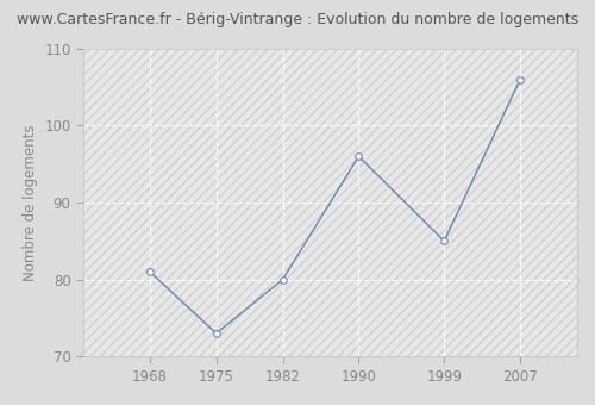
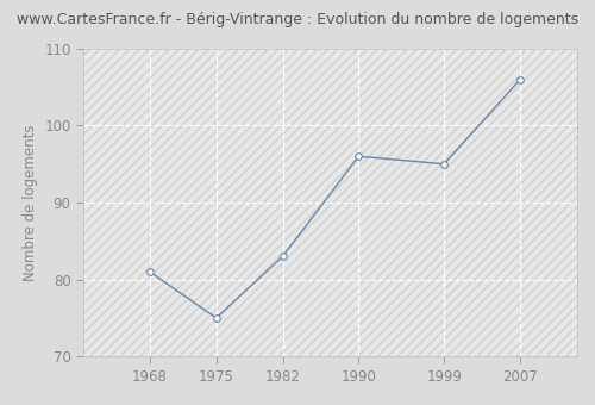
1975: 73 -> 75
1982: 80 -> 83
1999: 85 -> 95
